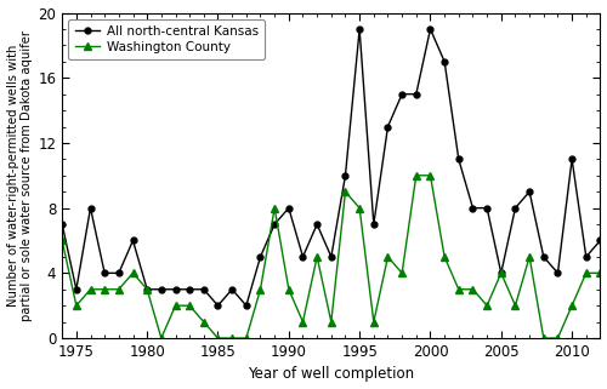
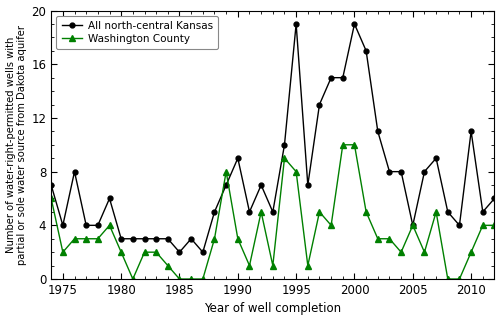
All north-central Kansas/1975: 3 -> 4
Washington County/1980: 3 -> 2
All north-central Kansas/1990: 8 -> 9
